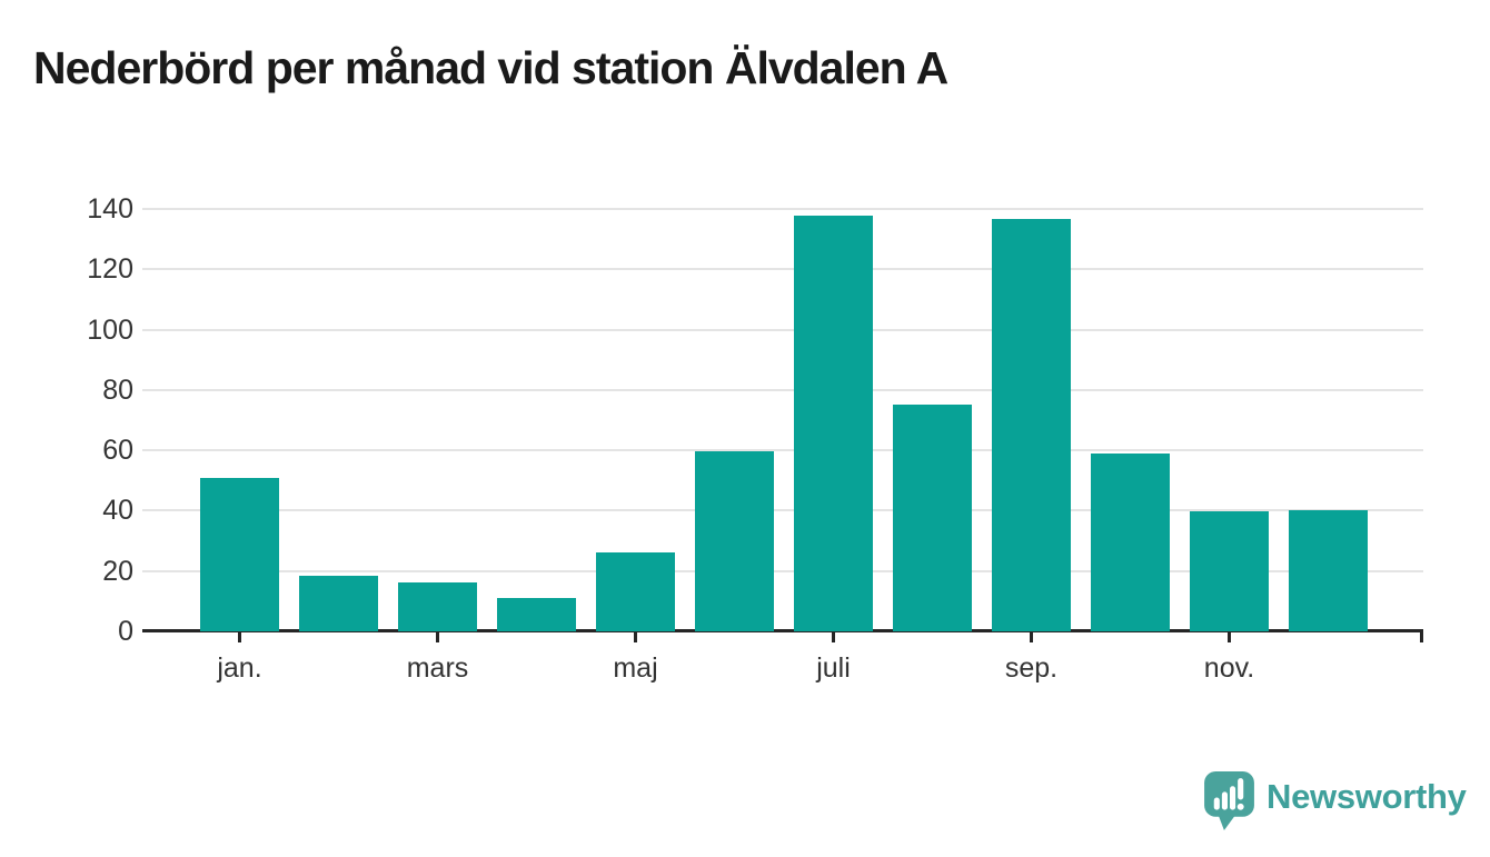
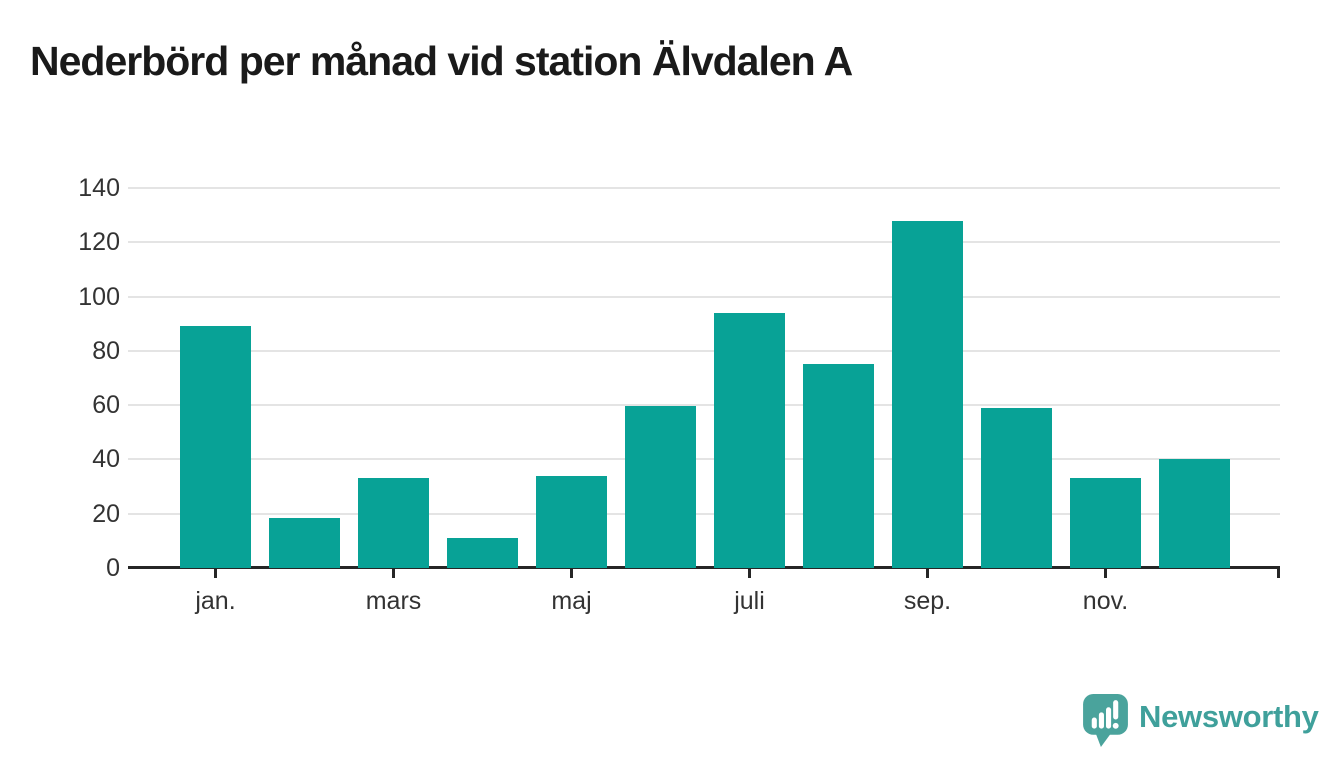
jan.: 51 -> 89
mars: 16 -> 33
maj: 26 -> 34
juli: 138 -> 94
sep.: 137 -> 128
nov.: 40 -> 33
